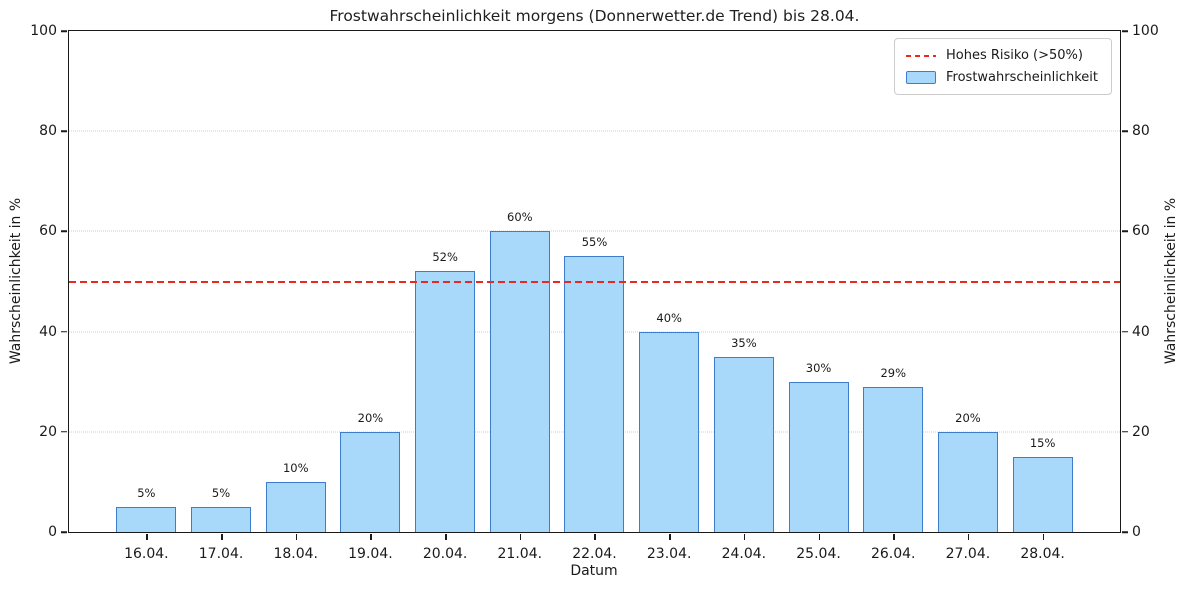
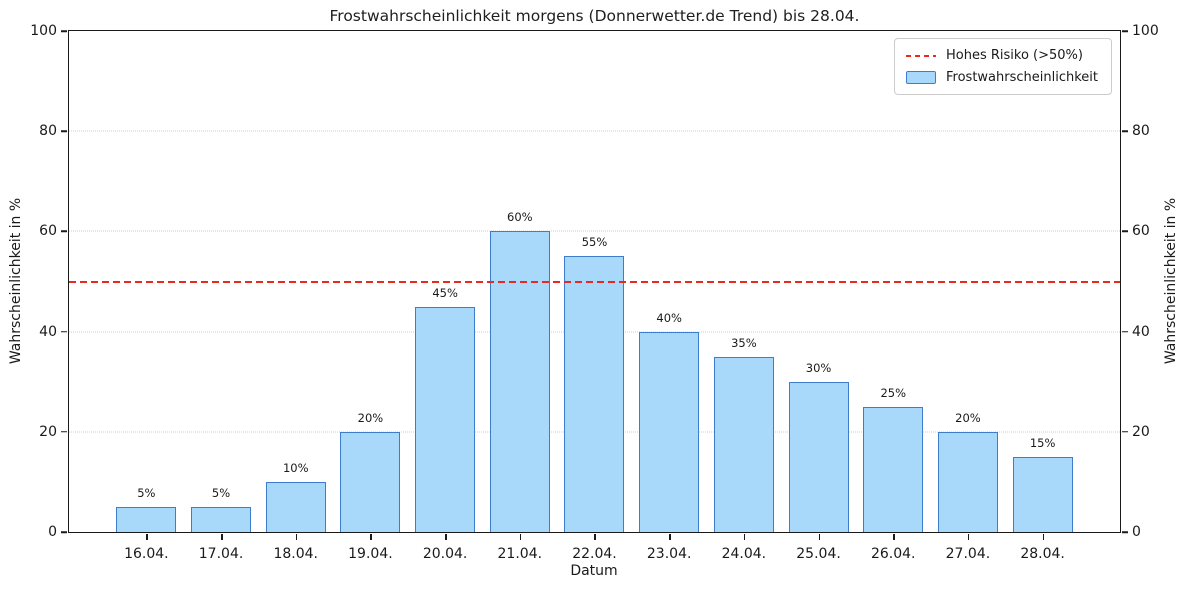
20.04.: 52% -> 45%
26.04.: 29% -> 25%
